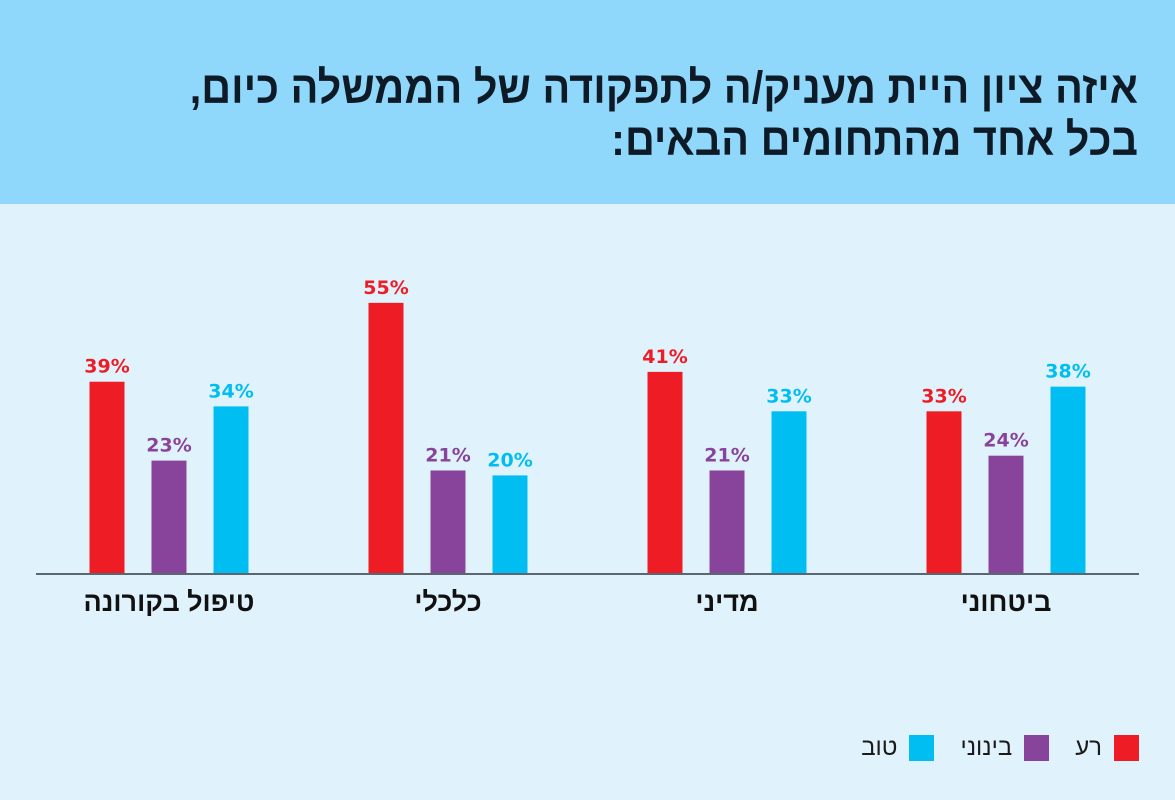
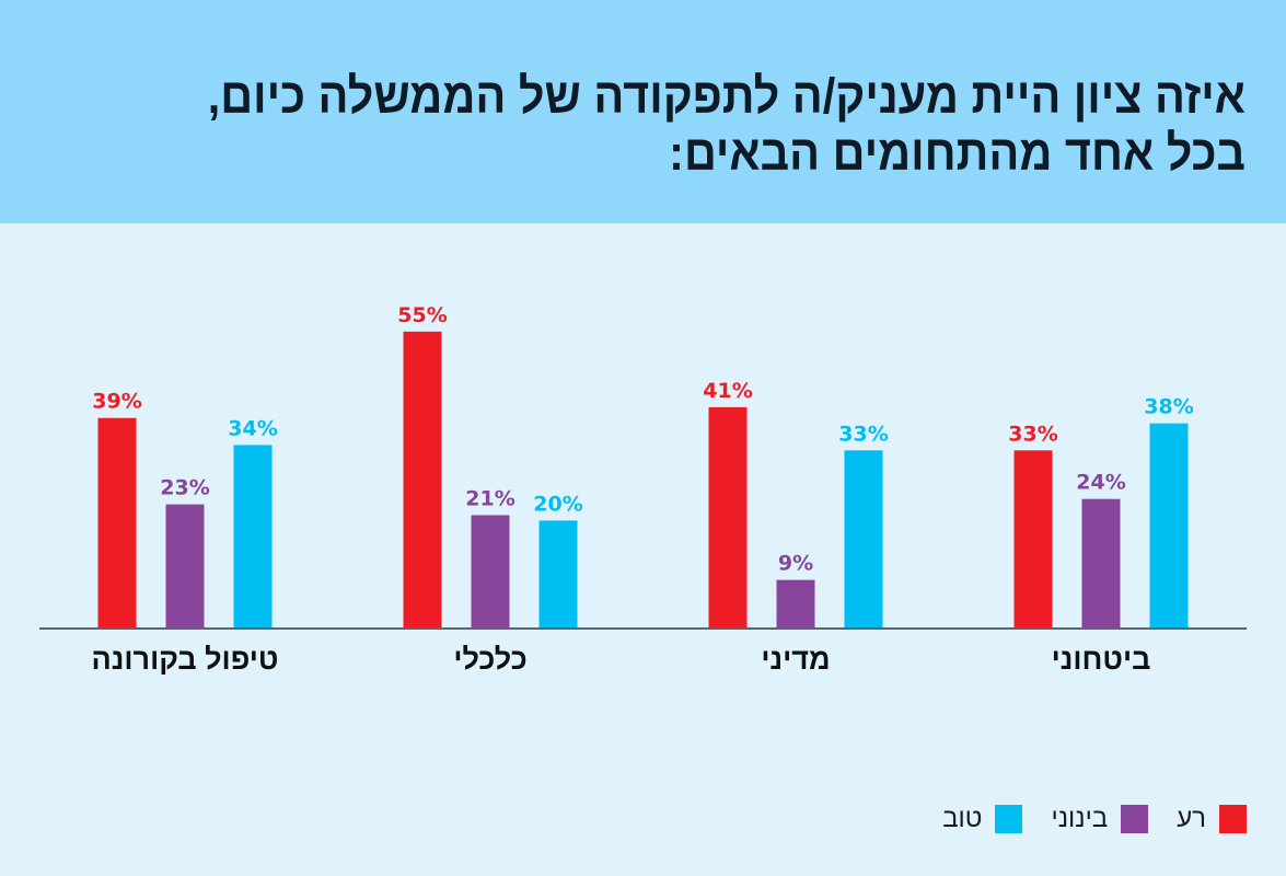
בינוני/מדיני: 21% -> 9%
